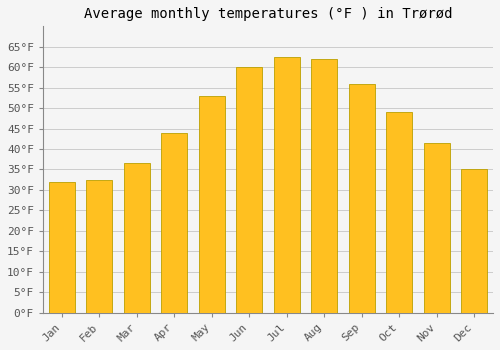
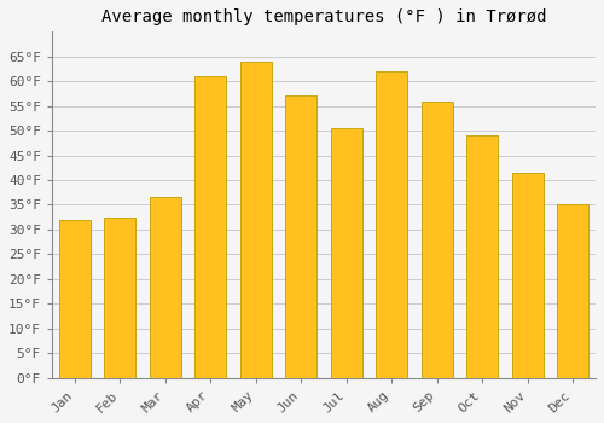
Apr: 44.0°F -> 61.0°F
May: 53.0°F -> 64.0°F
Jun: 60.0°F -> 57.0°F
Jul: 62.5°F -> 50.5°F
